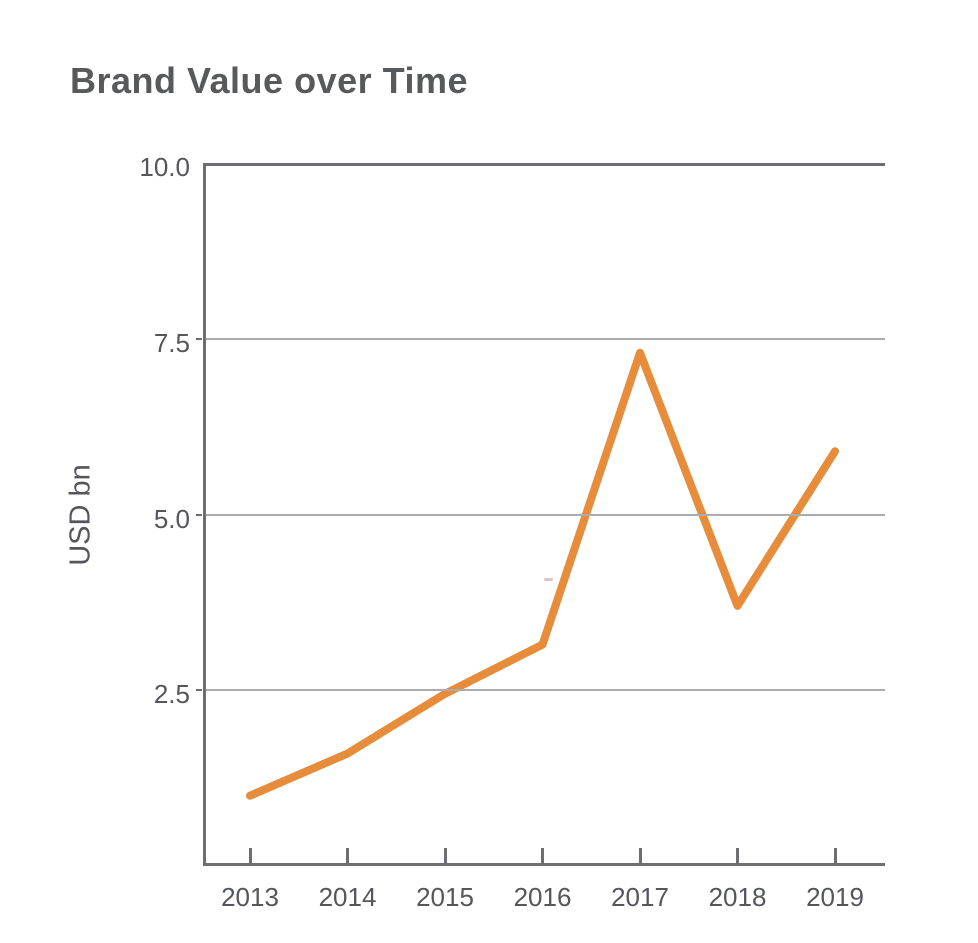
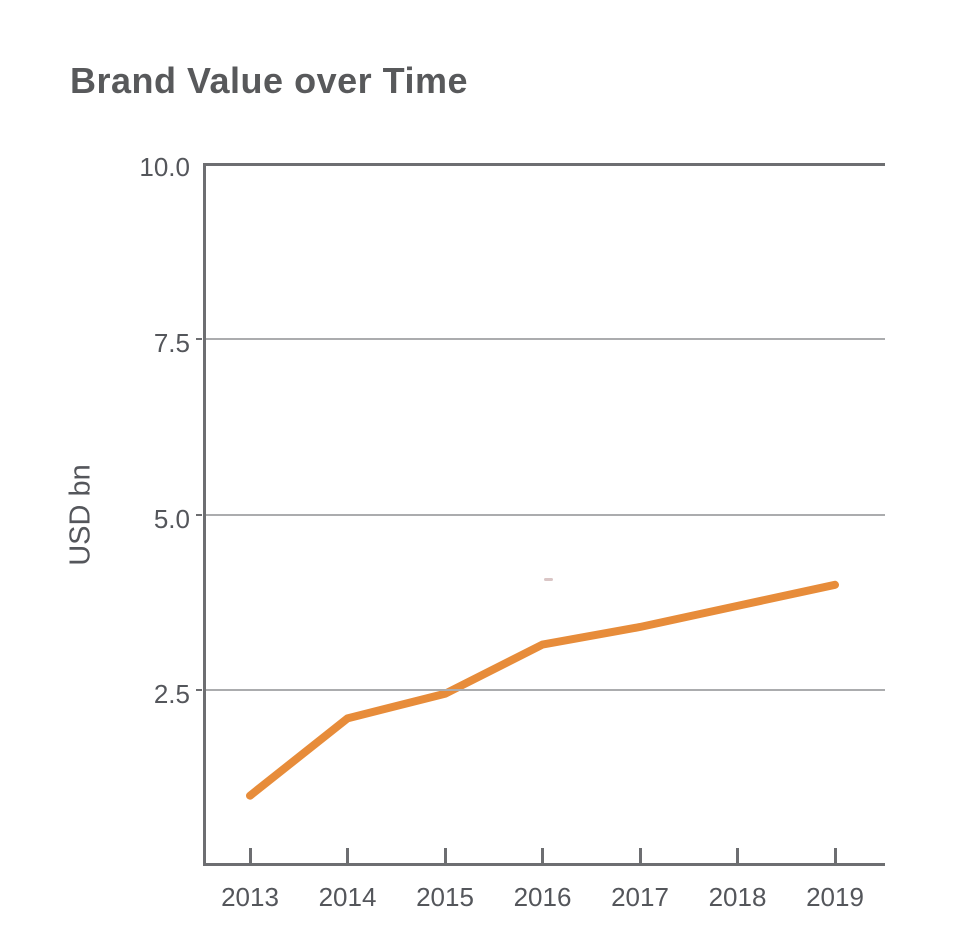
2014: 1.6 -> 2.1
2017: 7.3 -> 3.4
2019: 5.9 -> 4.0
